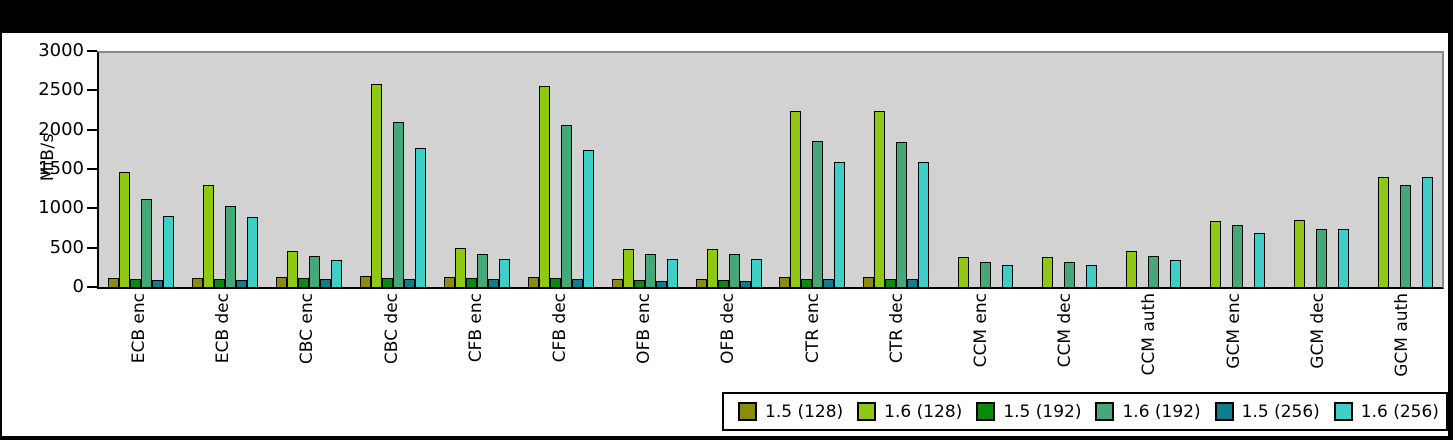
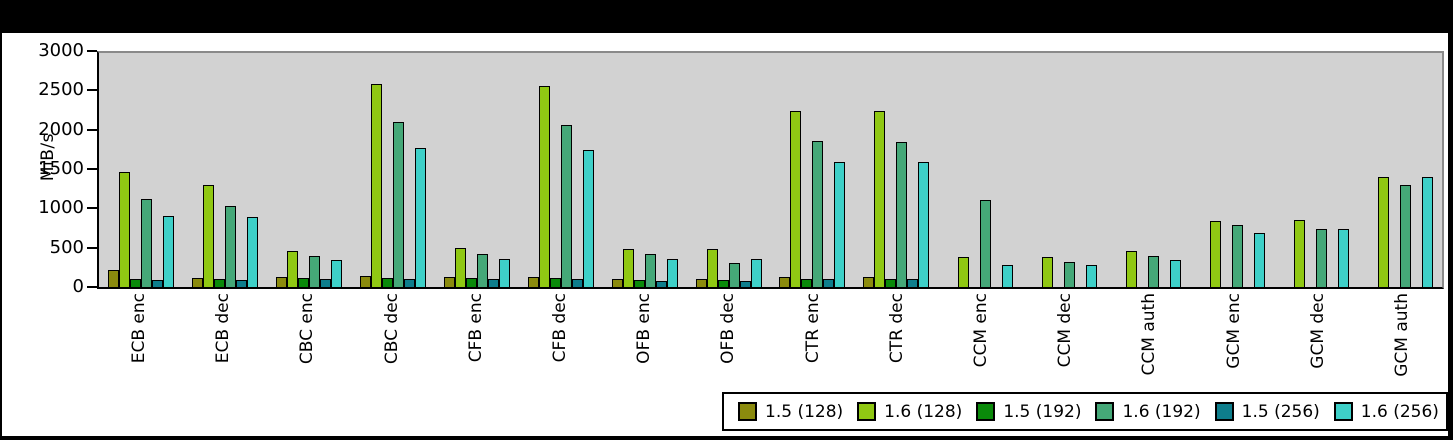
1.5 (128)/ECB enc: 100 -> 200
1.6 (192)/OFB dec: 400 -> 300
1.6 (192)/CCM enc: 300 -> 1100
